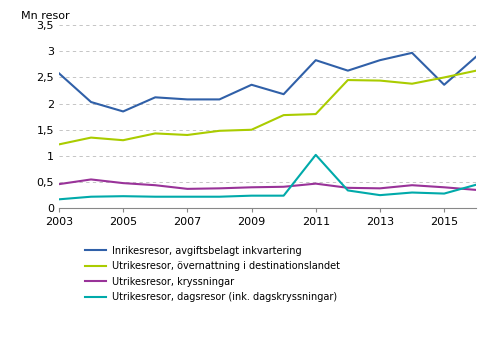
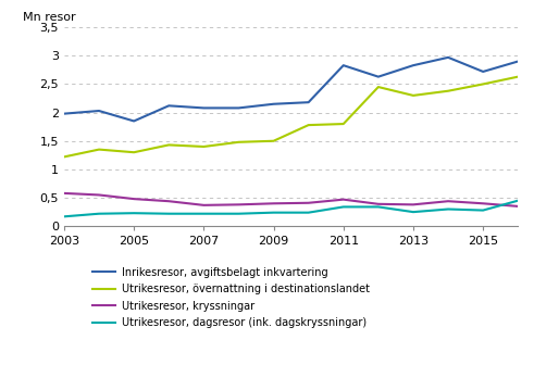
Inrikesresor, avgiftsbelagt inkvartering/2003: 2,58 -> 1,98
Utrikesresor, kryssningar/2003: 0,46 -> 0,58
Inrikesresor, avgiftsbelagt inkvartering/2009: 2,36 -> 2,15
Utrikesresor, dagsresor (ink. dagskryssningar)/2011: 1,02 -> 0,34
Utrikesresor, övernattning i destinationslandet/2013: 2,44 -> 2,30
Inrikesresor, avgiftsbelagt inkvartering/2015: 2,36 -> 2,72
